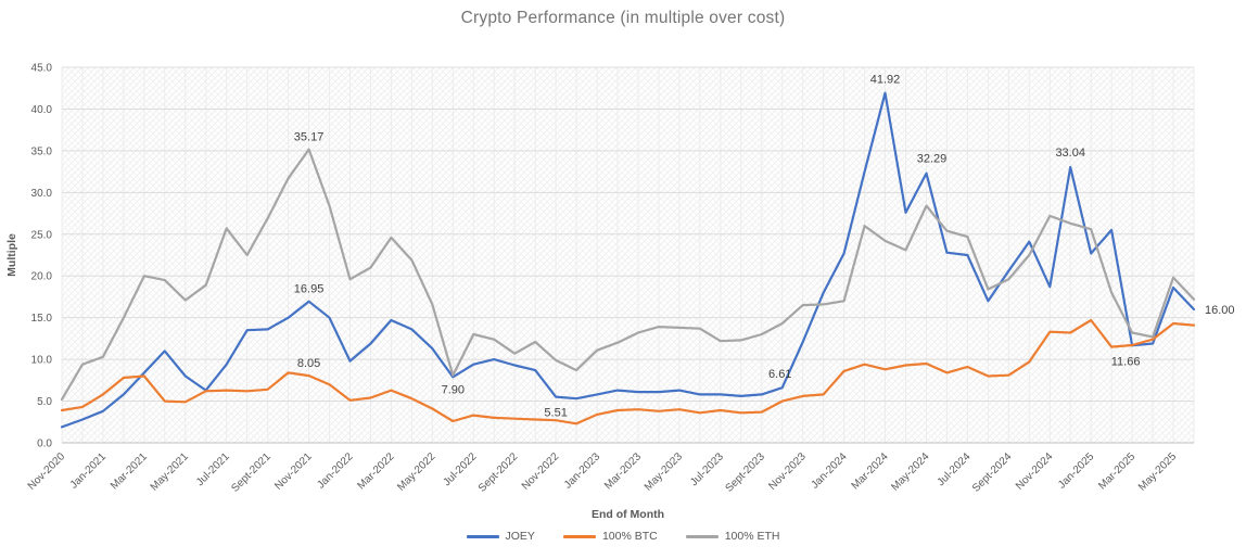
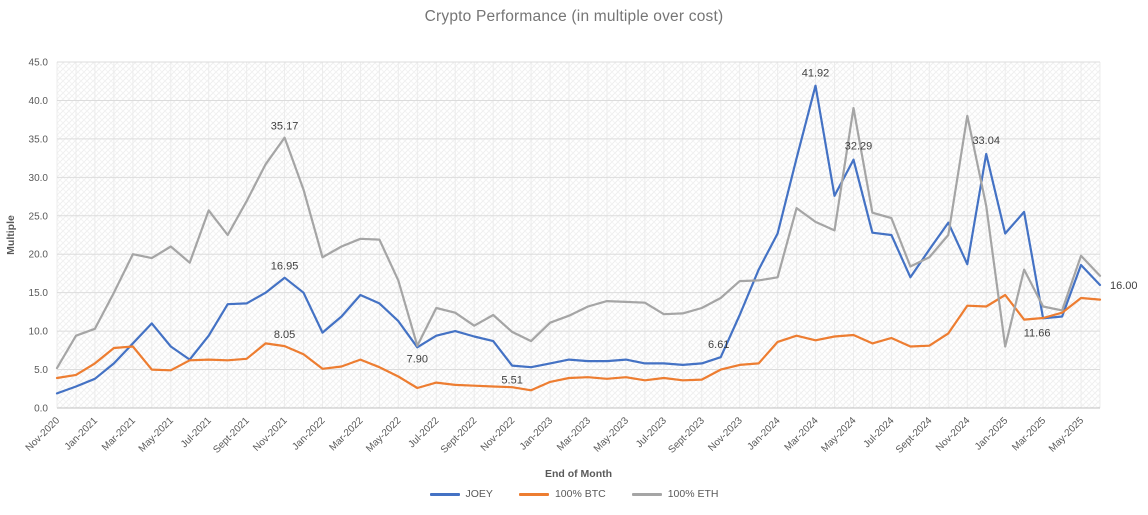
100% ETH/May-2021: 17 -> 21
100% ETH/Mar-2022: 25 -> 22
100% ETH/May-2024: 28 -> 39
100% ETH/Nov-2024: 27 -> 38
100% ETH/Jan-2025: 26 -> 8
